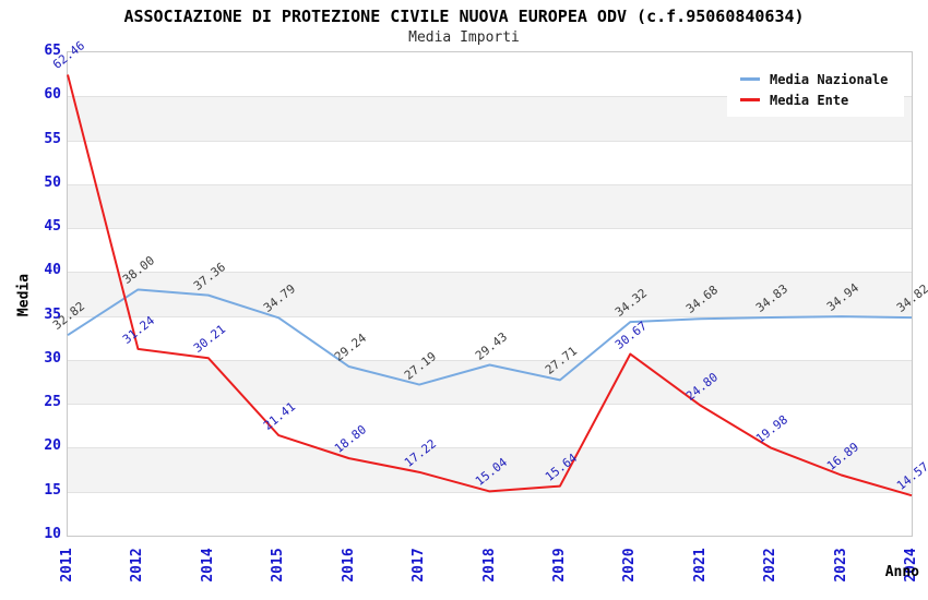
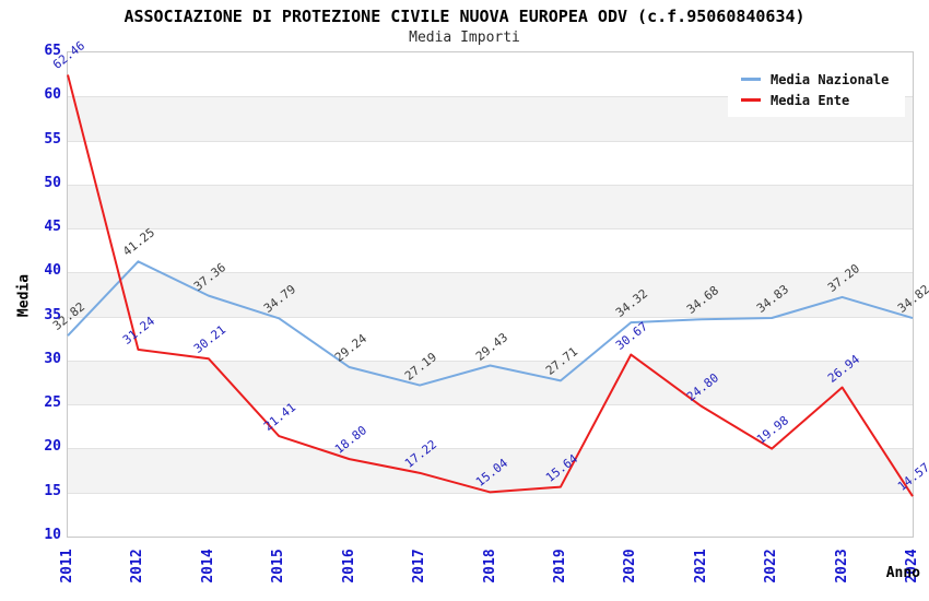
Media Nazionale/2012: 38.00 -> 41.25
Media Nazionale/2023: 34.94 -> 37.20
Media Ente/2023: 16.89 -> 26.94
